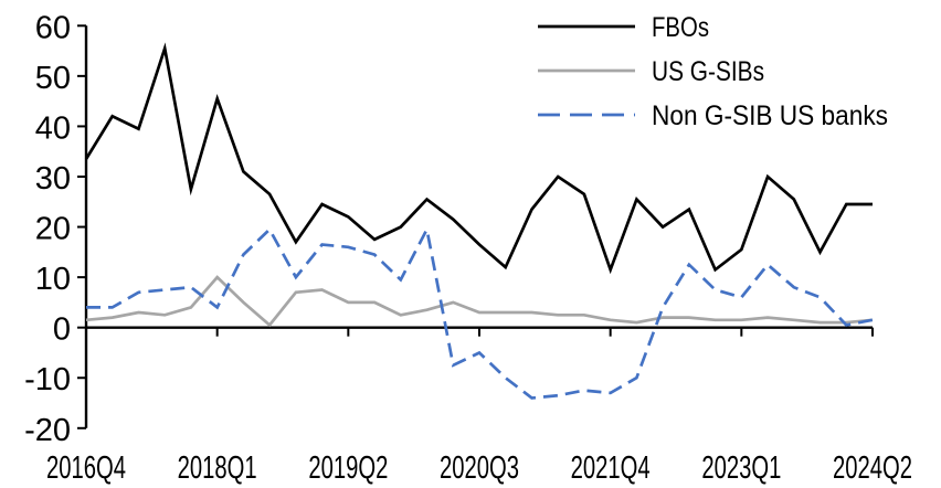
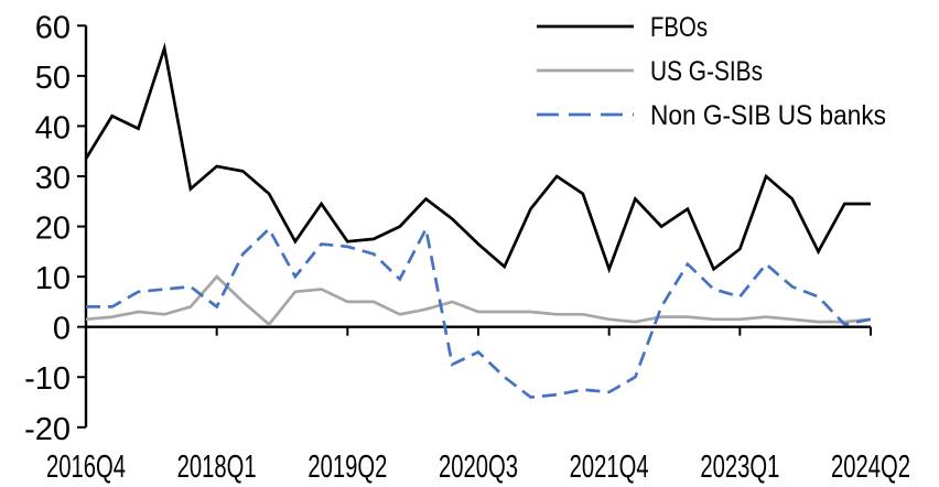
FBOs/2018Q1: 46 -> 32
FBOs/2019Q2: 22 -> 17
